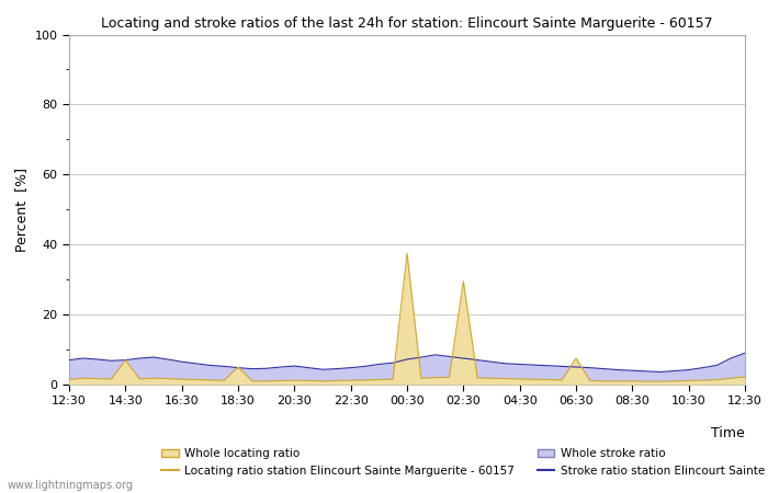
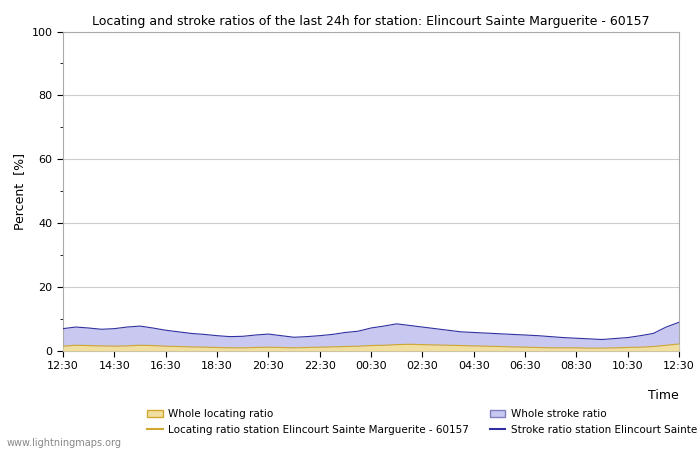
Locating ratio station Elincourt Sainte Marguerite - 60157/14:30: 7.0 -> 1.5
Locating ratio station Elincourt Sainte Marguerite - 60157/18:30: 5.0 -> 1.1
Locating ratio station Elincourt Sainte Marguerite - 60157/00:30: 37.5 -> 1.7
Locating ratio station Elincourt Sainte Marguerite - 60157/02:30: 29.5 -> 2.0
Locating ratio station Elincourt Sainte Marguerite - 60157/06:30: 7.5 -> 1.2
